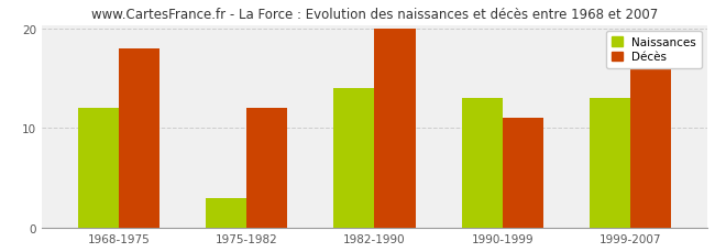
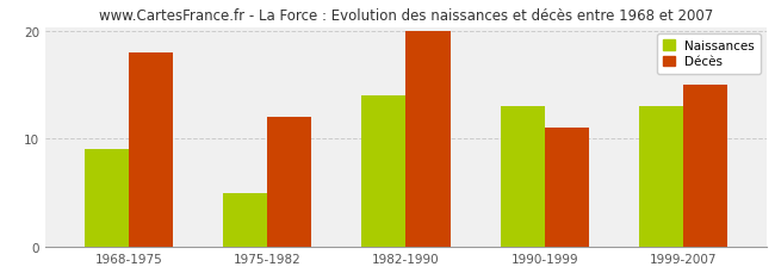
Naissances/1968-1975: 12 -> 9
Naissances/1975-1982: 3 -> 5
Décès/1999-2007: 16 -> 15
